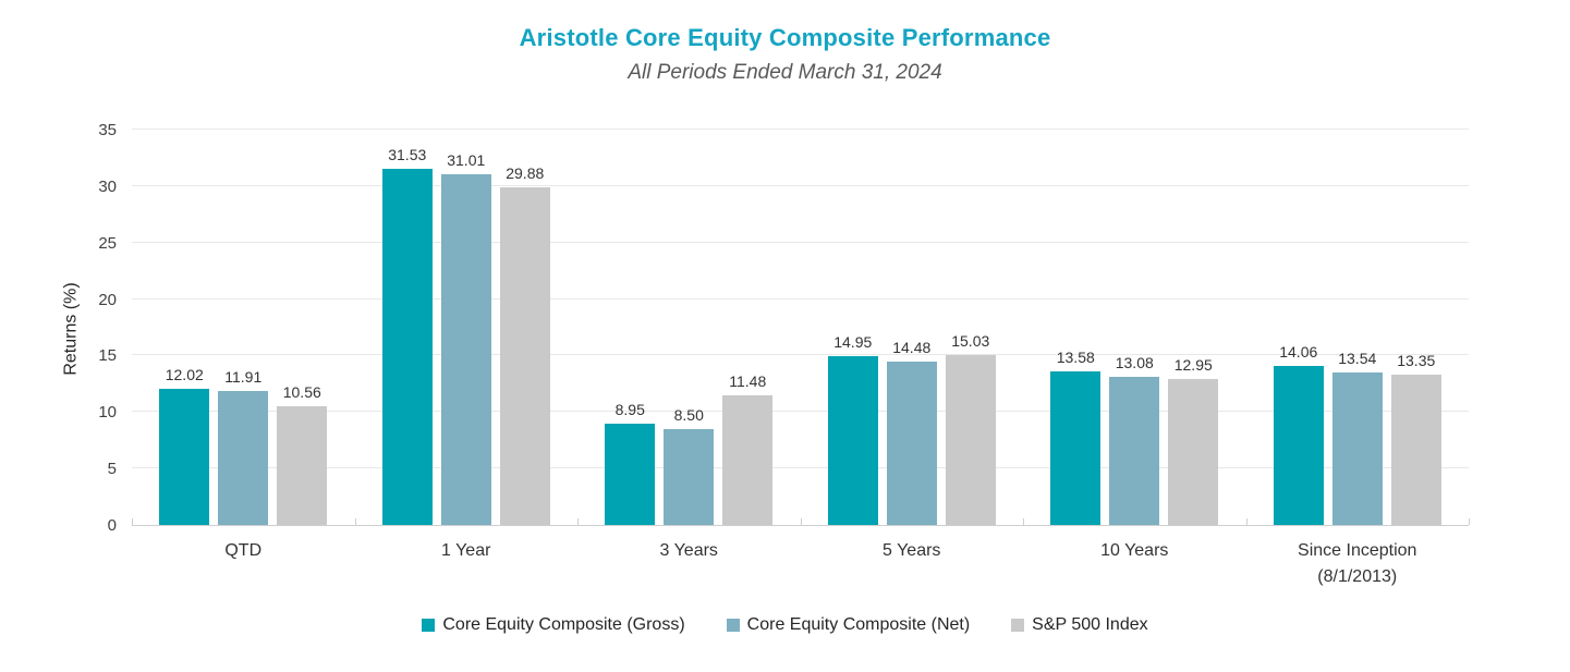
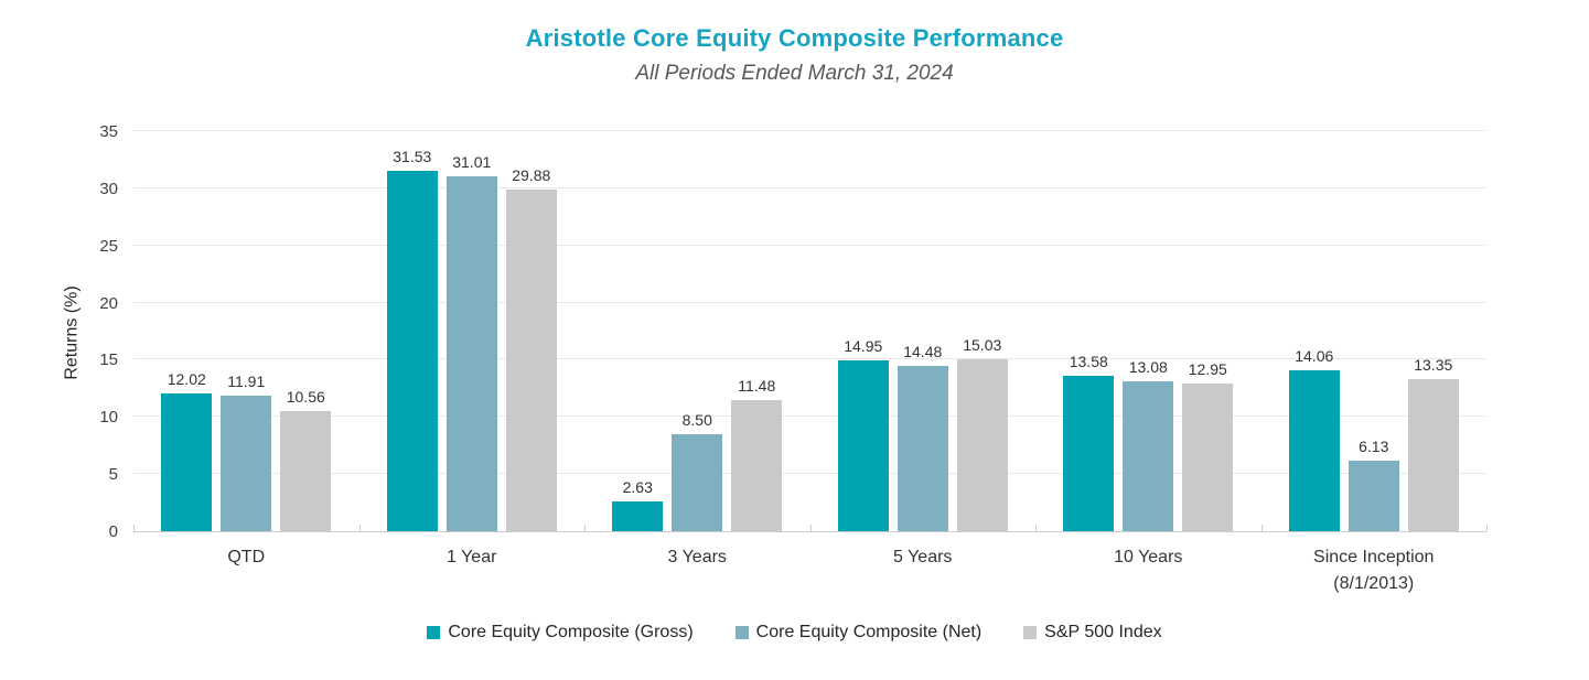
Core Equity Composite (Gross)/3 Years: 8.95 -> 2.63
Core Equity Composite (Net)/Since Inception (8/1/2013): 13.54 -> 6.13
